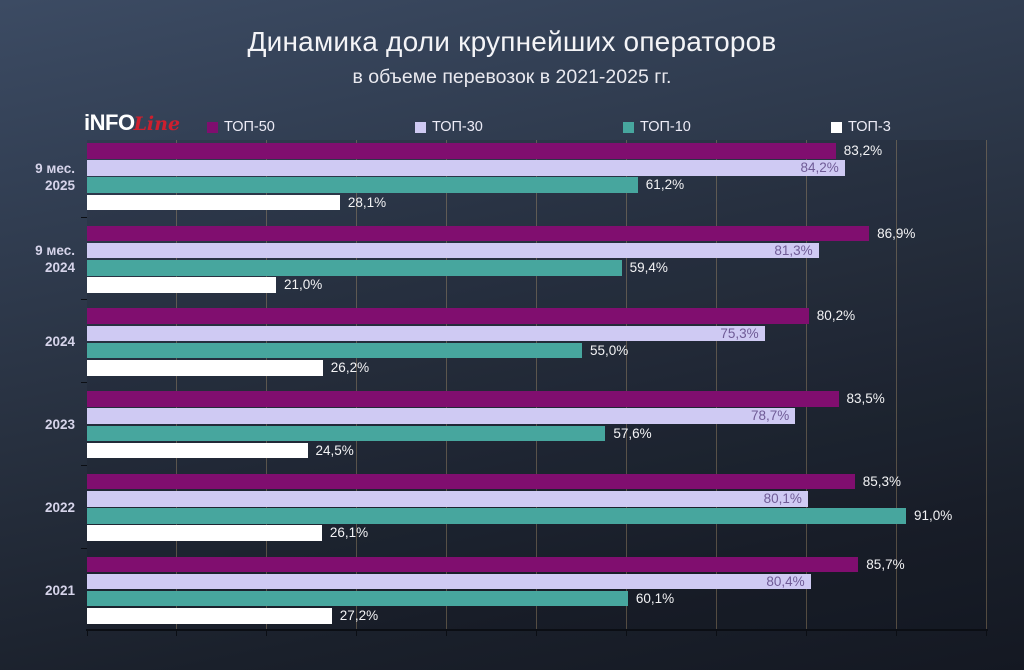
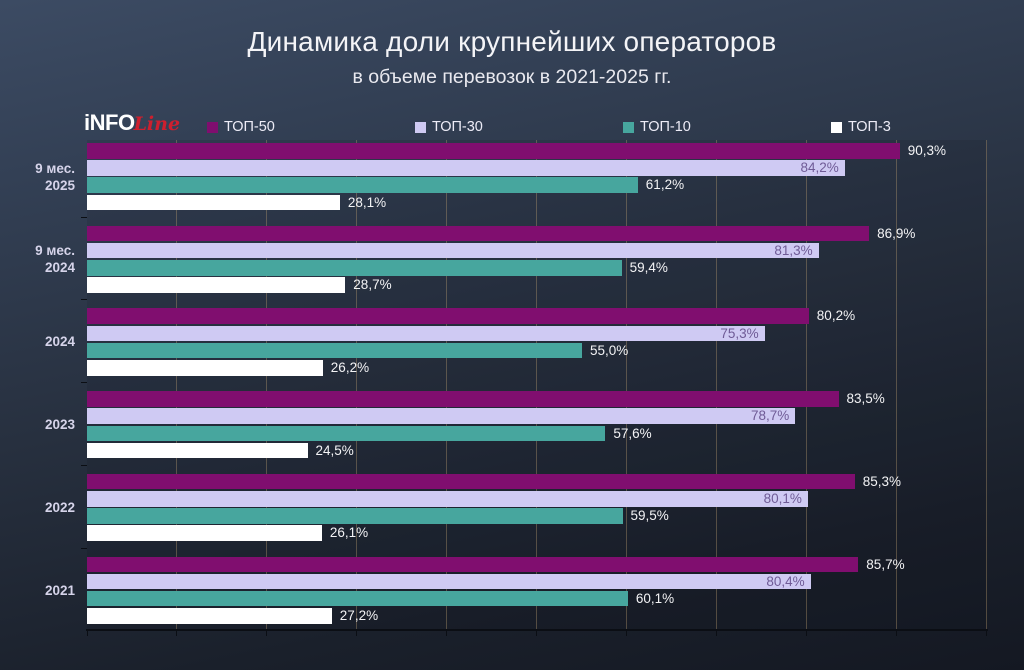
ТОП-50/9 мес. 2025: 83,2% -> 90,3%
ТОП-3/9 мес. 2024: 21,0% -> 28,7%
ТОП-10/2022: 91,0% -> 59,5%
